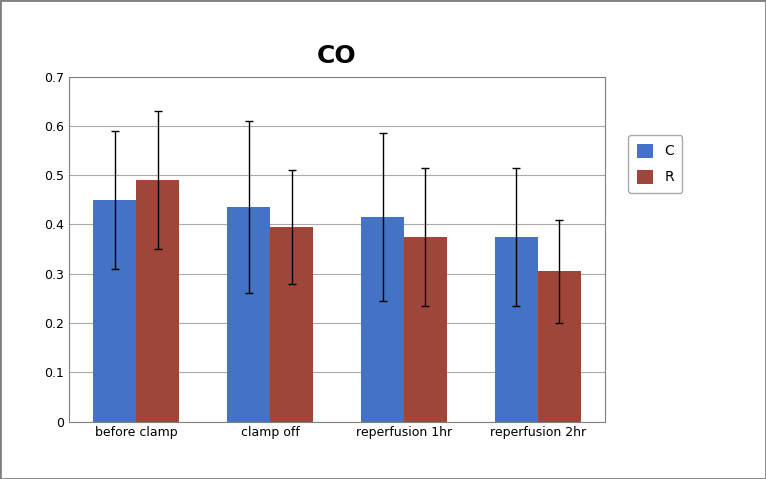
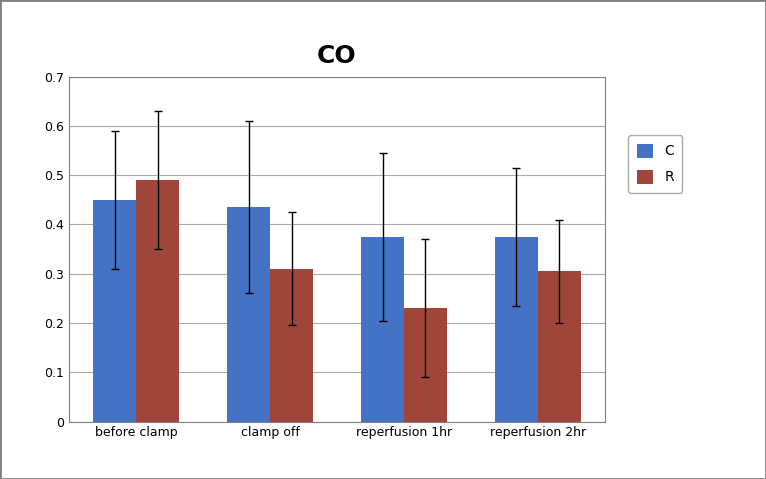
R/clamp off: 0.395 -> 0.310
C/reperfusion 1hr: 0.415 -> 0.375
R/reperfusion 1hr: 0.375 -> 0.230
